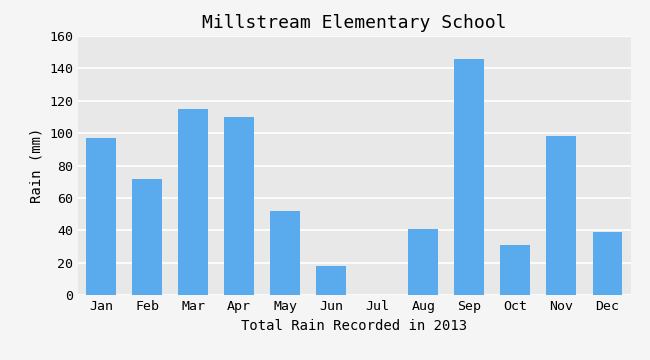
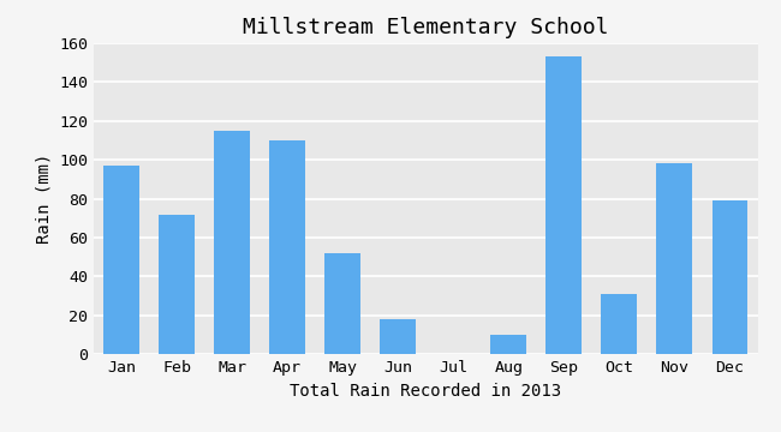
Aug: 41 -> 10
Sep: 146 -> 153
Dec: 39 -> 79
